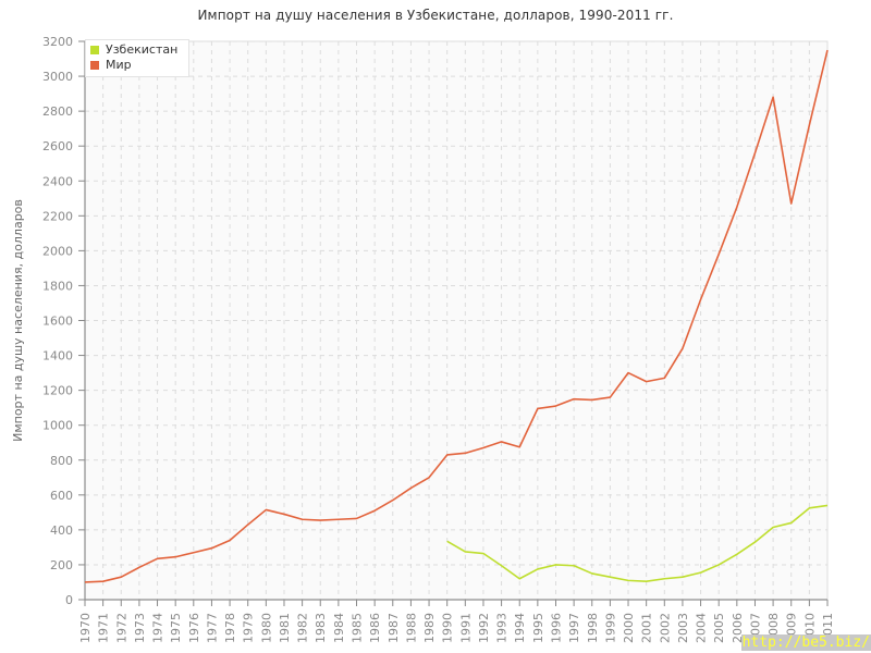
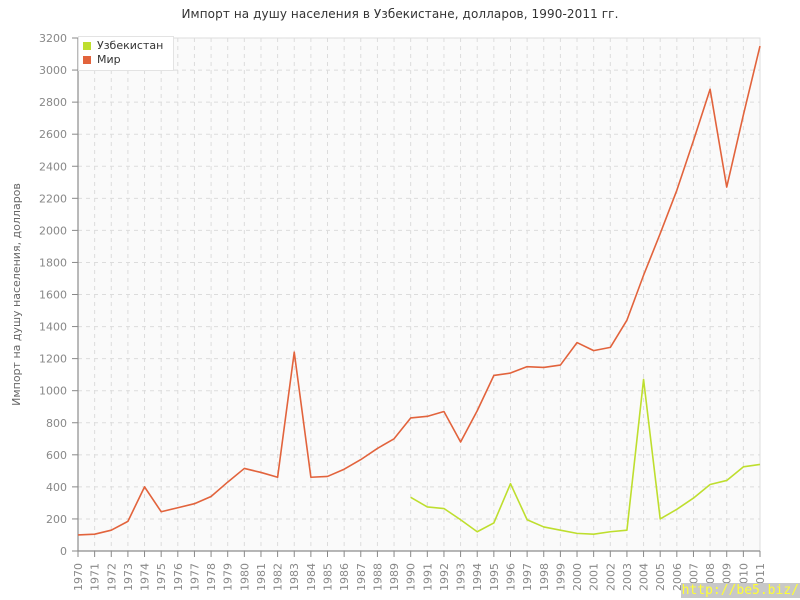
Мир/1974: 240 -> 400
Мир/1983: 460 -> 1240
Мир/1993: 900 -> 680
Узбекистан/1996: 200 -> 420
Узбекистан/2004: 160 -> 1070
